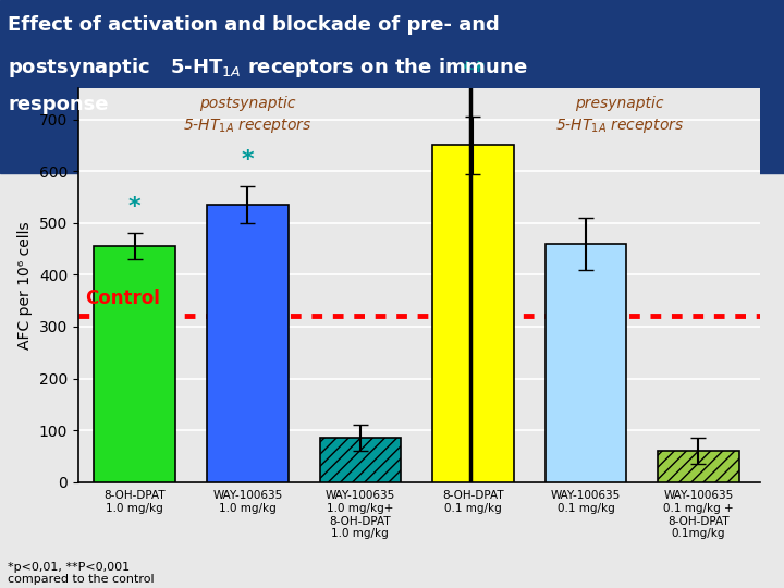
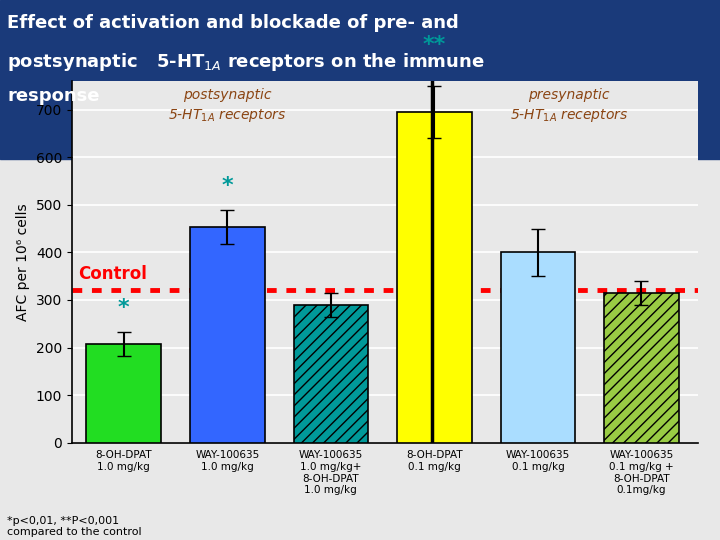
8-OH-DPAT 1.0 mg/kg: 455 -> 207
WAY-100635 1.0 mg/kg: 535 -> 453
WAY-100635 1.0 mg/kg+ 8-OH-DPAT 1.0 mg/kg: 85 -> 290
8-OH-DPAT 0.1 mg/kg: 650 -> 695
WAY-100635 0.1 mg/kg: 460 -> 400
WAY-100635 0.1 mg/kg + 8-OH-DPAT 0.1mg/kg: 60 -> 315
